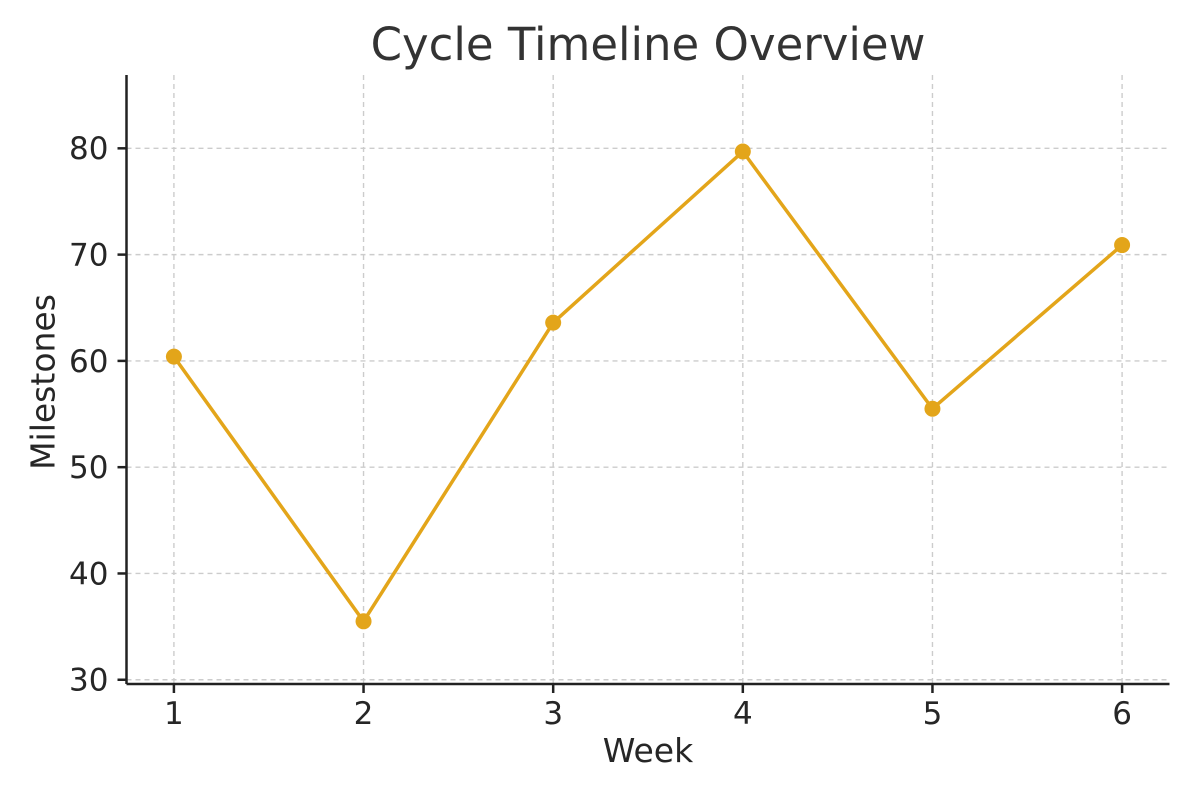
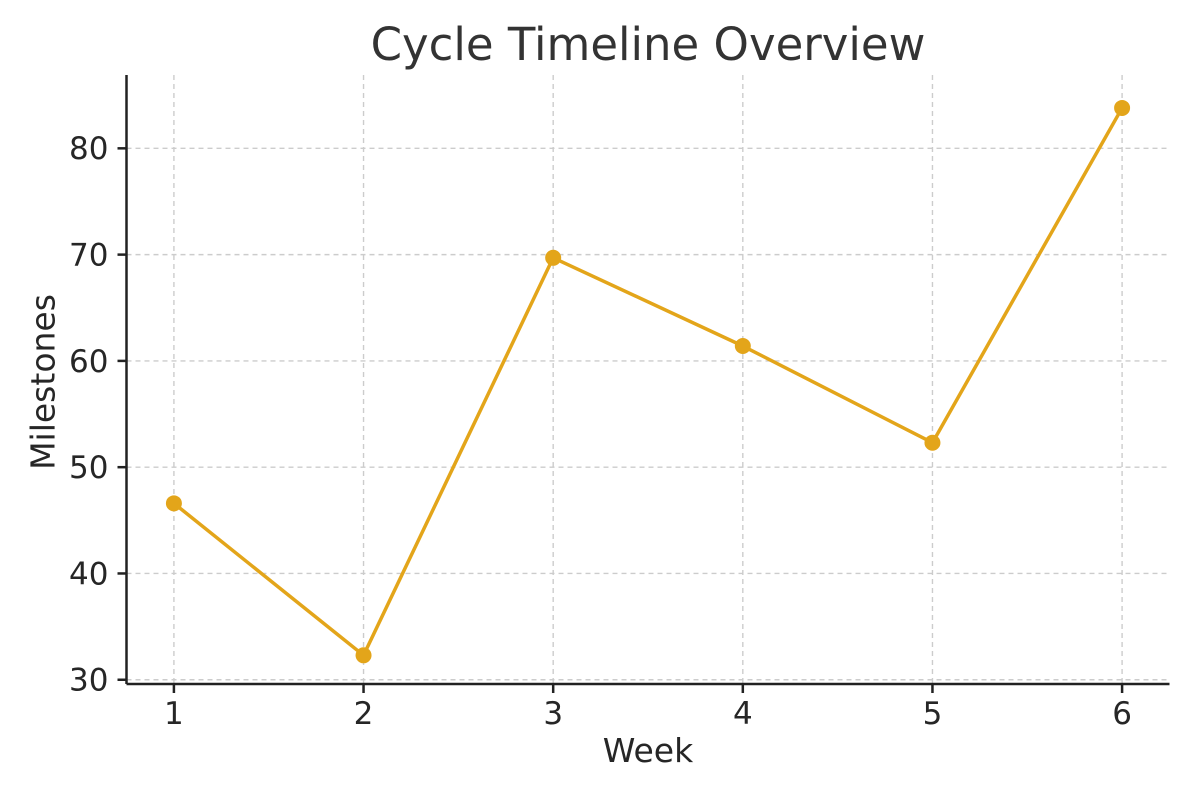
1: 60.4 -> 46.6
2: 35.5 -> 32.3
3: 63.6 -> 69.7
4: 79.7 -> 61.4
5: 55.5 -> 52.3
6: 70.9 -> 83.8
